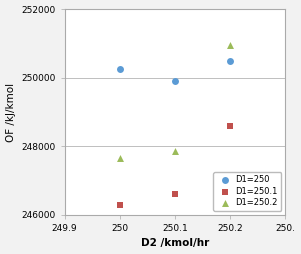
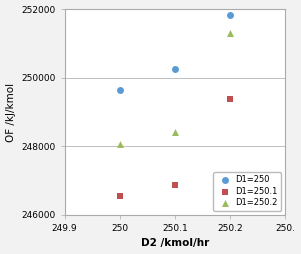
D1=250/250: 250250 -> 249650
D1=250.1/250: 246300 -> 246560
D1=250.2/250: 247650 -> 248080
D1=250/250.1: 249900 -> 250250
D1=250.1/250.1: 246600 -> 246870
D1=250.2/250.1: 247850 -> 248430
D1=250/250.2: 250500 -> 251820
D1=250.1/250.2: 248600 -> 249380
D1=250.2/250.2: 250950 -> 251300
